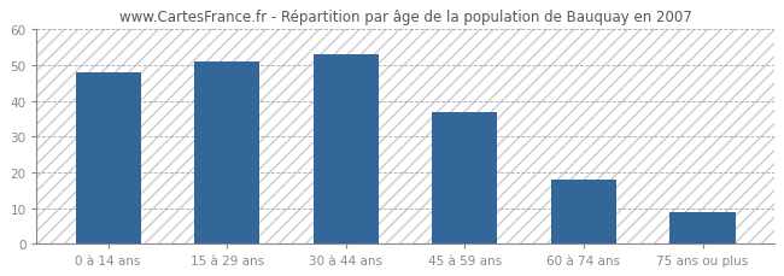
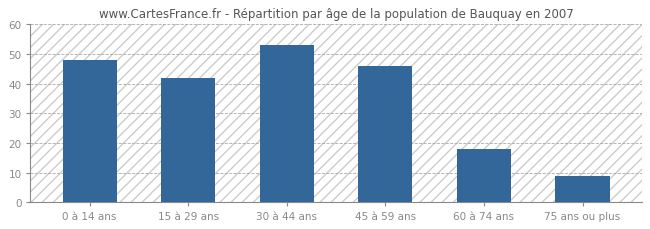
15 à 29 ans: 51 -> 42
45 à 59 ans: 37 -> 46
